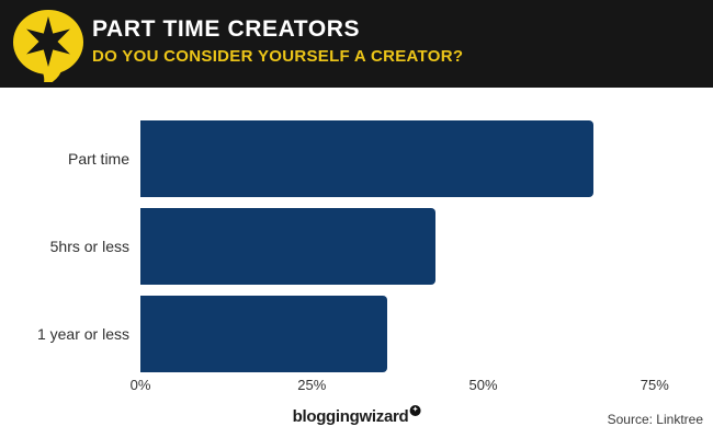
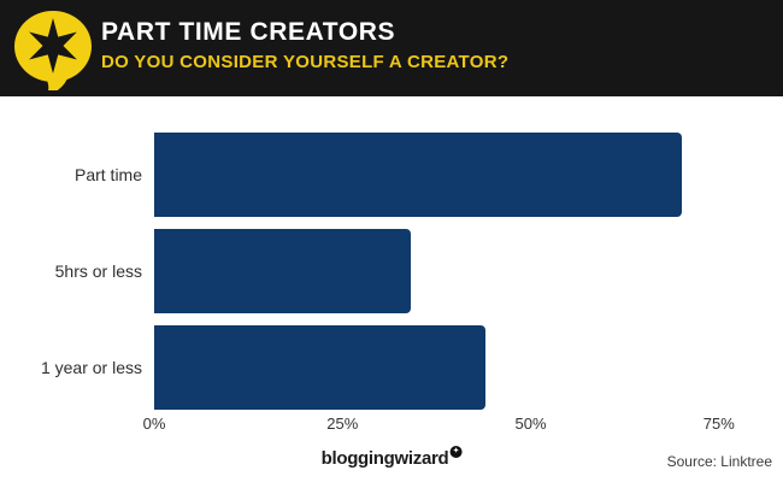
Part time: 66% -> 70%
5hrs or less: 43% -> 34%
1 year or less: 36% -> 44%
